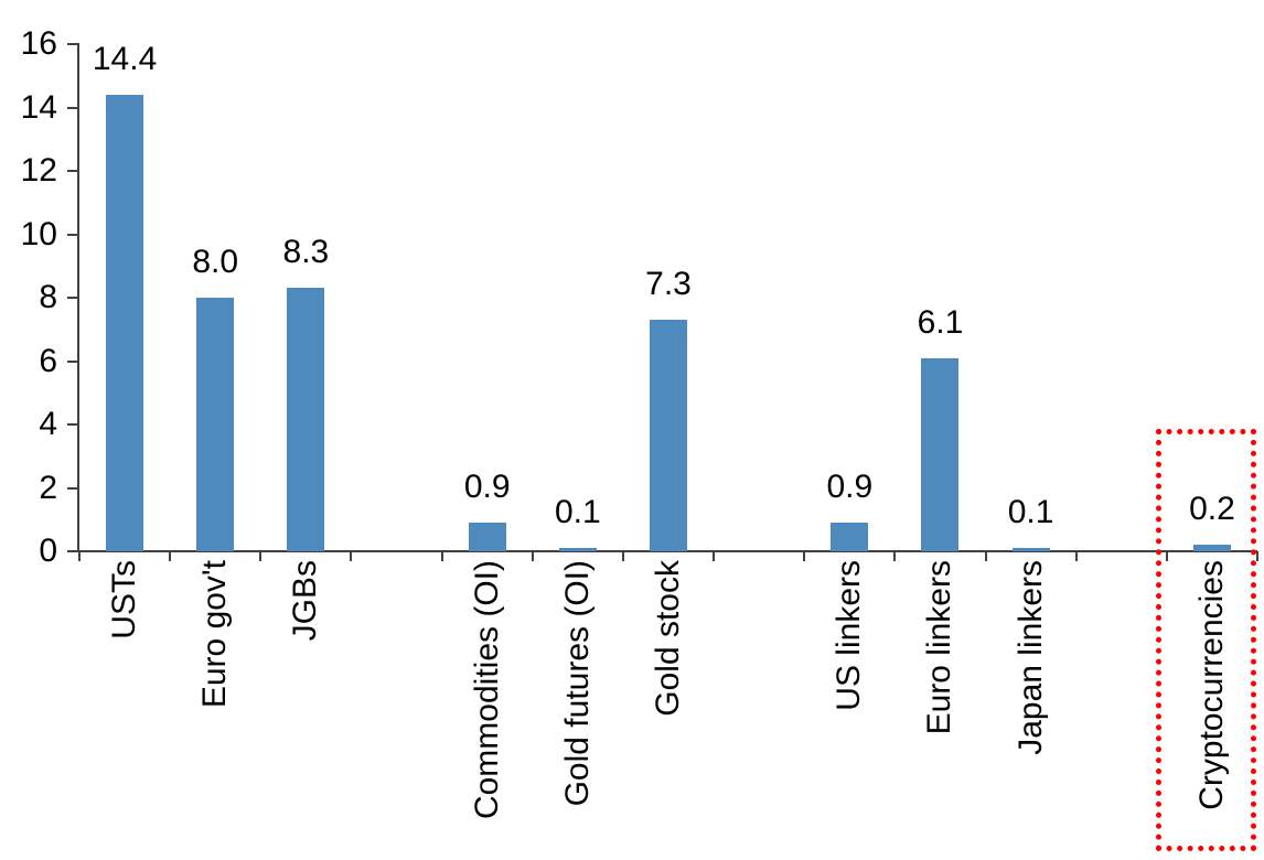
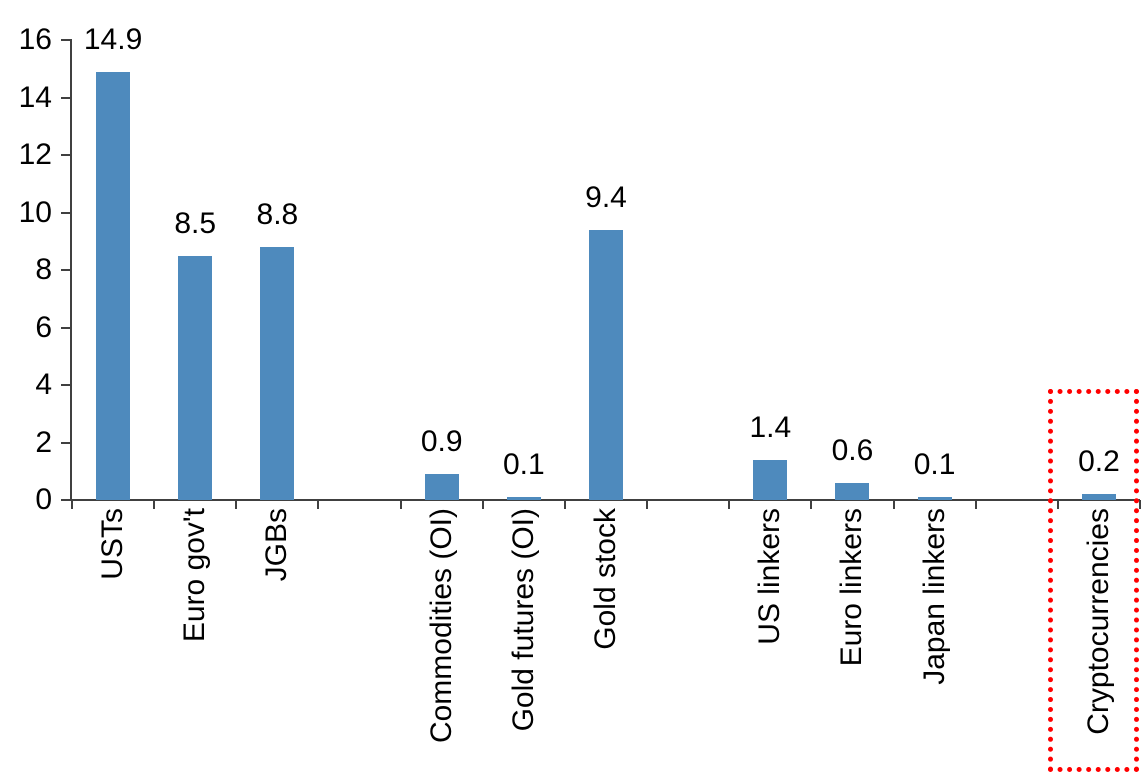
USTs: 14.4 -> 14.9
Euro gov't: 8.0 -> 8.5
JGBs: 8.3 -> 8.8
Gold stock: 7.3 -> 9.4
US linkers: 0.9 -> 1.4
Euro linkers: 6.1 -> 0.6
